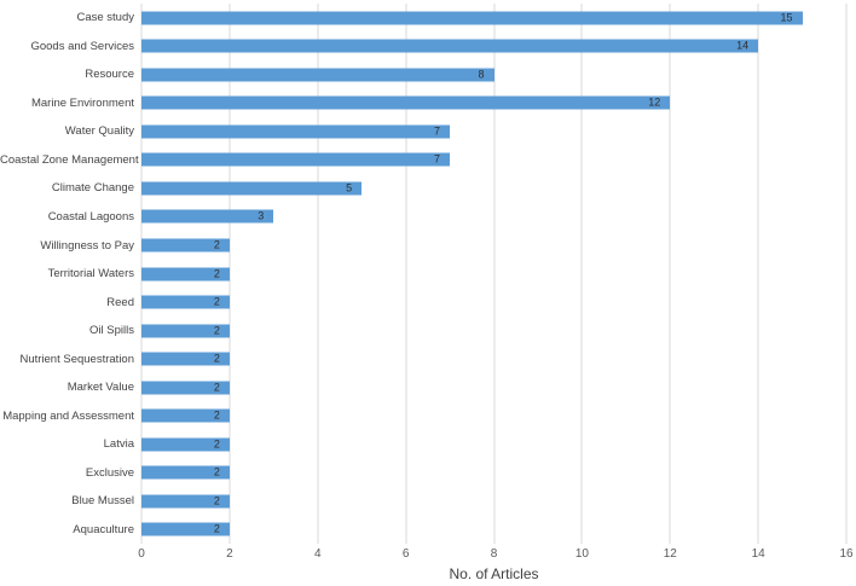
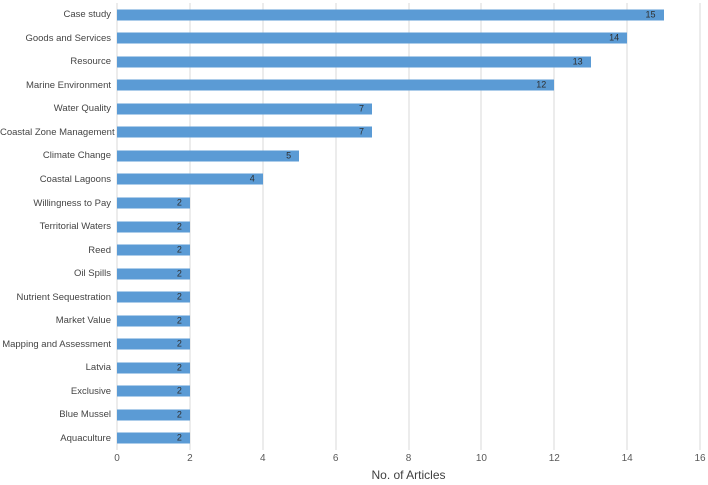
Resource: 8 -> 13
Coastal Lagoons: 3 -> 4
